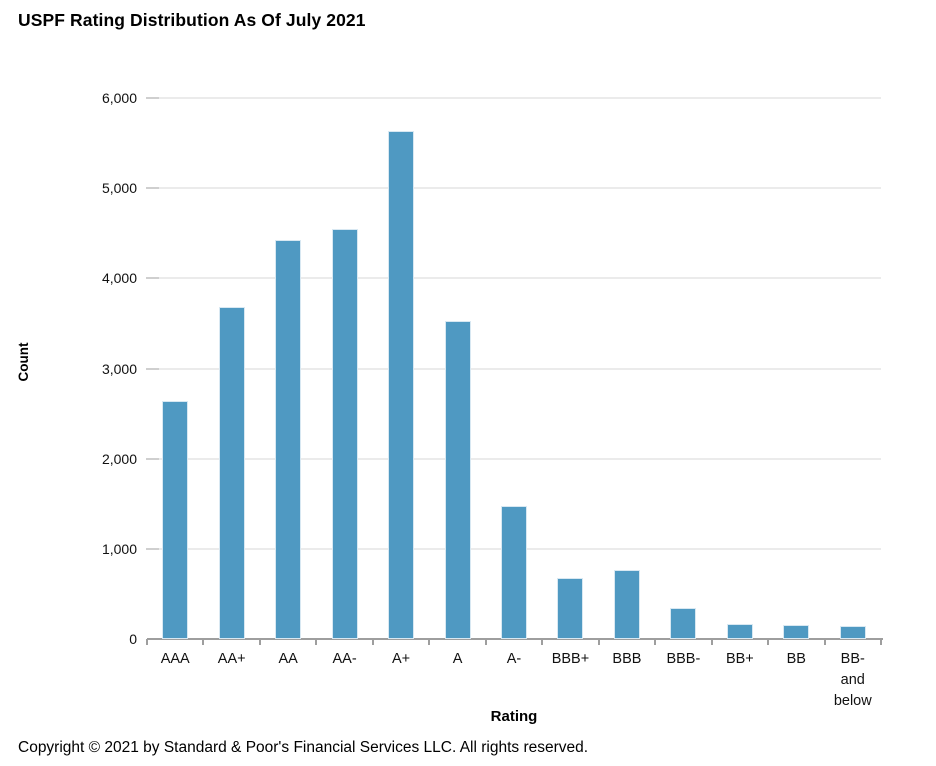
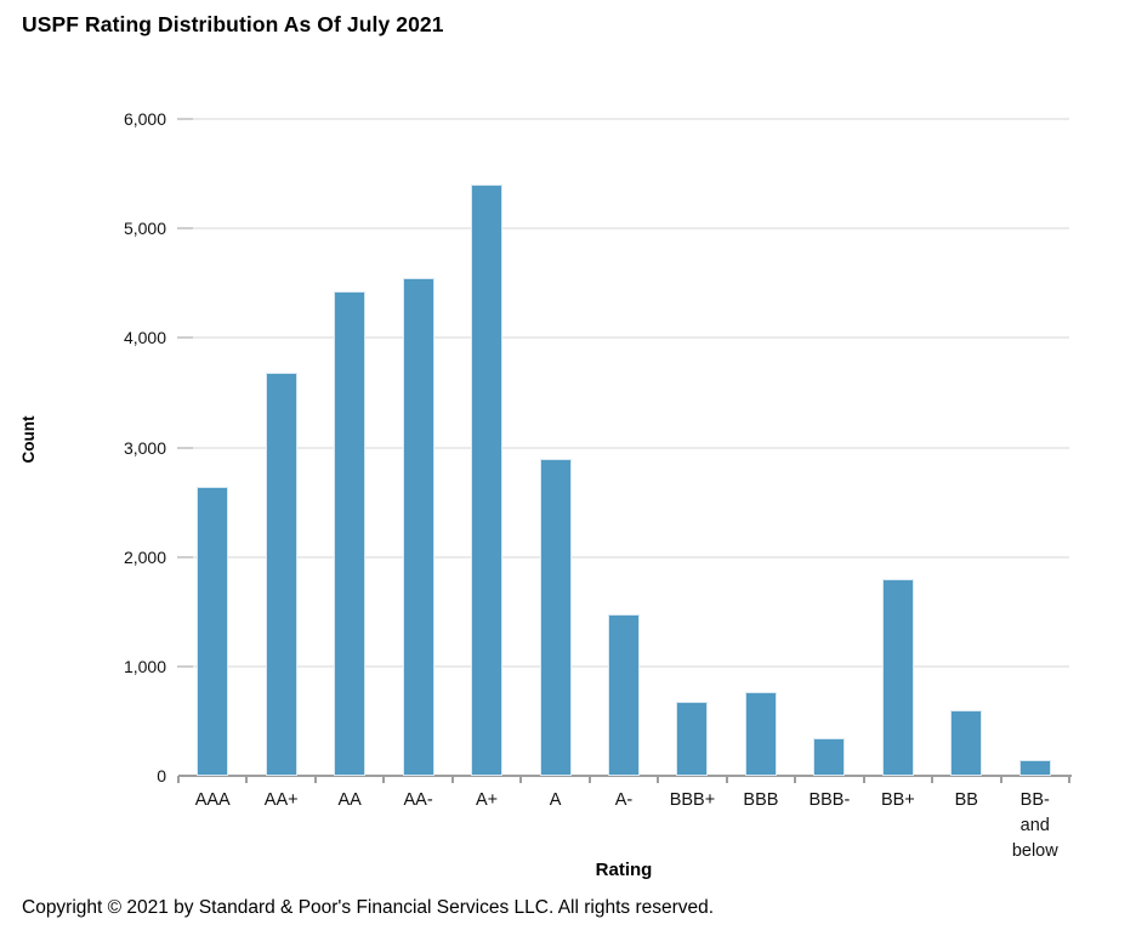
A+: 5600 -> 5400
A: 3500 -> 2900
BB+: 200 -> 1800
BB: 200 -> 600
